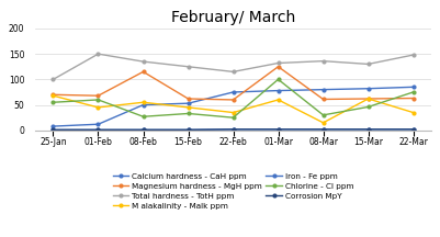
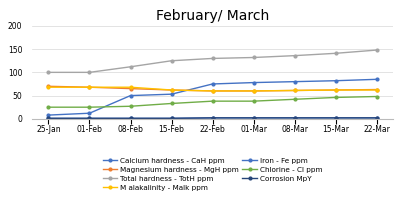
Chlorine - Cl ppm/25-Jan: 55 -> 25
Total hardness - TotH ppm/01-Feb: 150 -> 100
M alakalinity - Malk ppm/01-Feb: 45 -> 68
Chlorine - Cl ppm/01-Feb: 60 -> 25
Magnesium hardness - MgH ppm/08-Feb: 115 -> 65
Total hardness - TotH ppm/08-Feb: 135 -> 112
M alakalinity - Malk ppm/08-Feb: 55 -> 68
M alakalinity - Malk ppm/15-Feb: 45 -> 62
Total hardness - TotH ppm/22-Feb: 115 -> 130
M alakalinity - Malk ppm/22-Feb: 35 -> 60
Chlorine - Cl ppm/22-Feb: 25 -> 38
Magnesium hardness - MgH ppm/01-Mar: 125 -> 60
Chlorine - Cl ppm/01-Mar: 100 -> 38
M alakalinity - Malk ppm/08-Mar: 15 -> 61
Chlorine - Cl ppm/08-Mar: 30 -> 42
Total hardness - TotH ppm/15-Mar: 130 -> 141
M alakalinity - Malk ppm/22-Mar: 35 -> 62
Chlorine - Cl ppm/22-Mar: 75 -> 48
